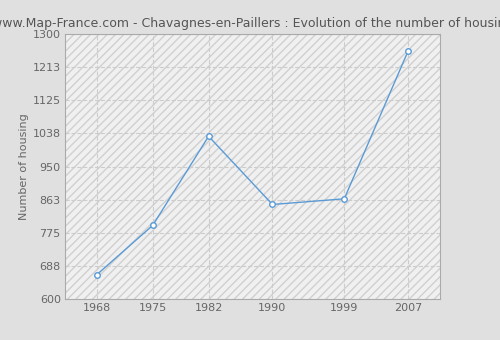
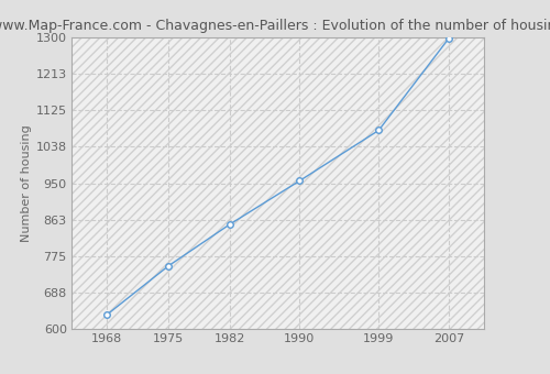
1968: 665 -> 634
1975: 795 -> 751
1982: 1030 -> 851
1990: 850 -> 956
1999: 865 -> 1077
2007: 1255 -> 1298
